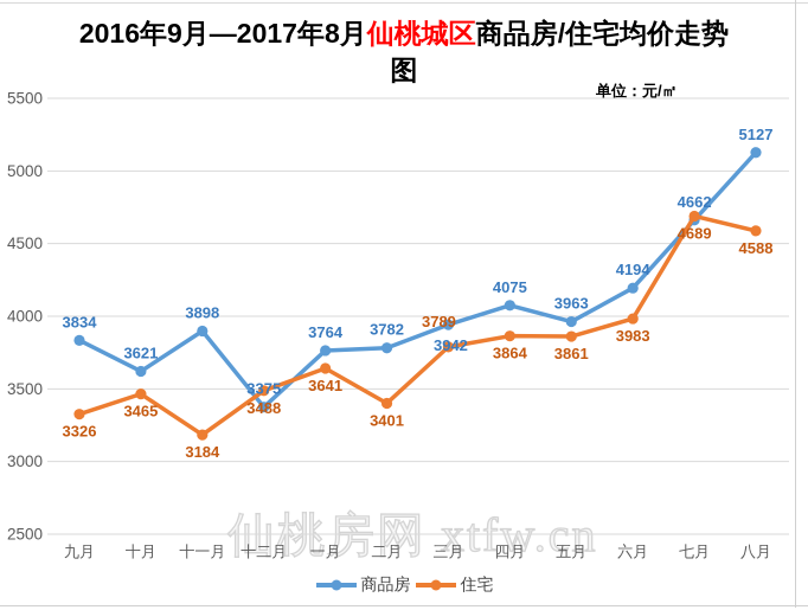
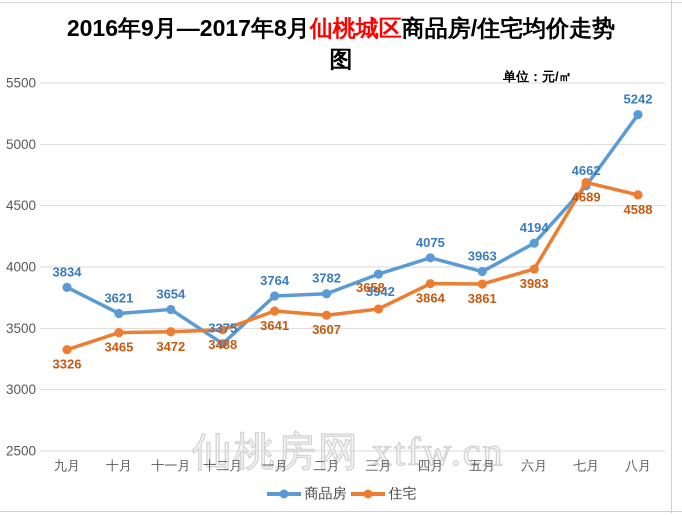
商品房/十一月: 3898 -> 3654
住宅/十一月: 3184 -> 3472
住宅/二月: 3401 -> 3607
住宅/三月: 3789 -> 3658
商品房/八月: 5127 -> 5242
